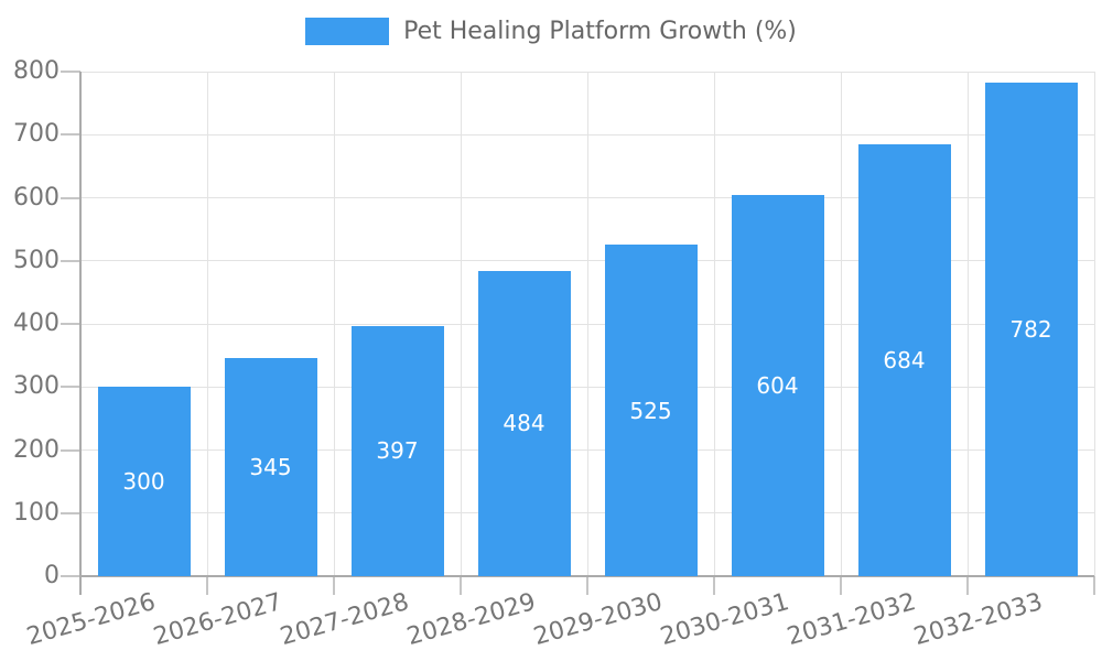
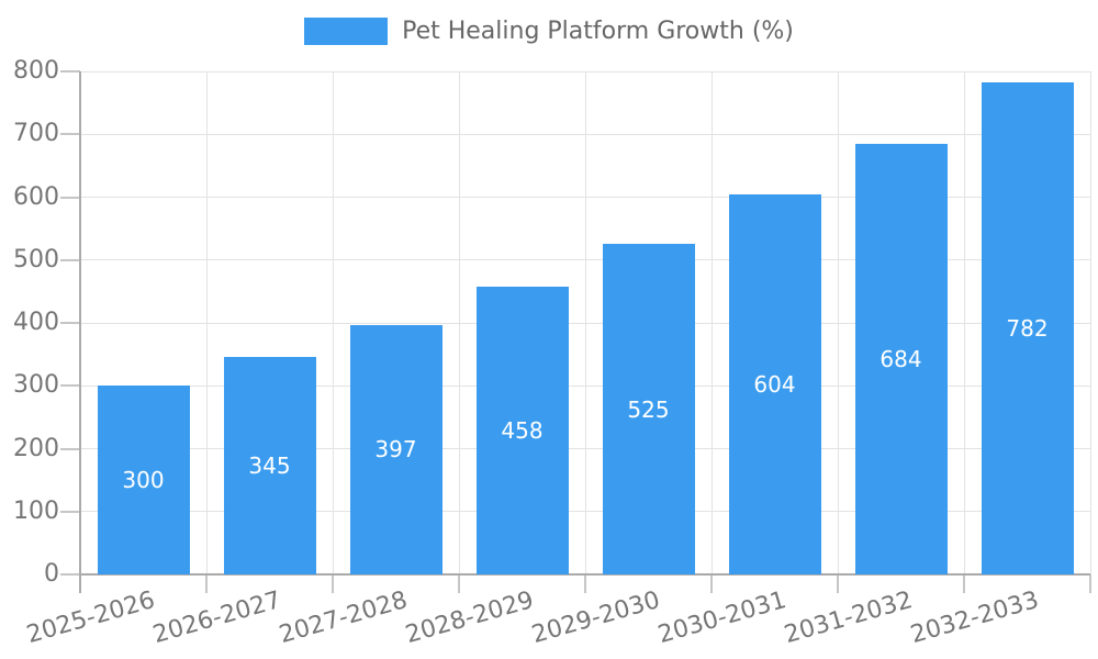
2028-2029: 484 -> 458
